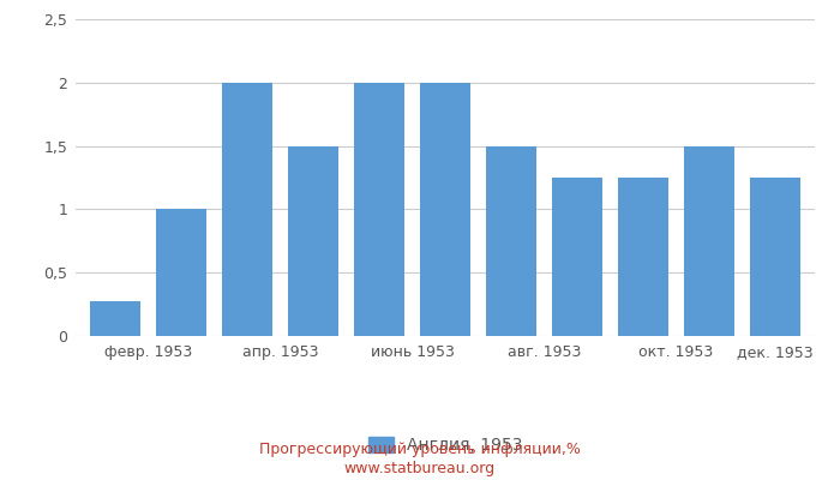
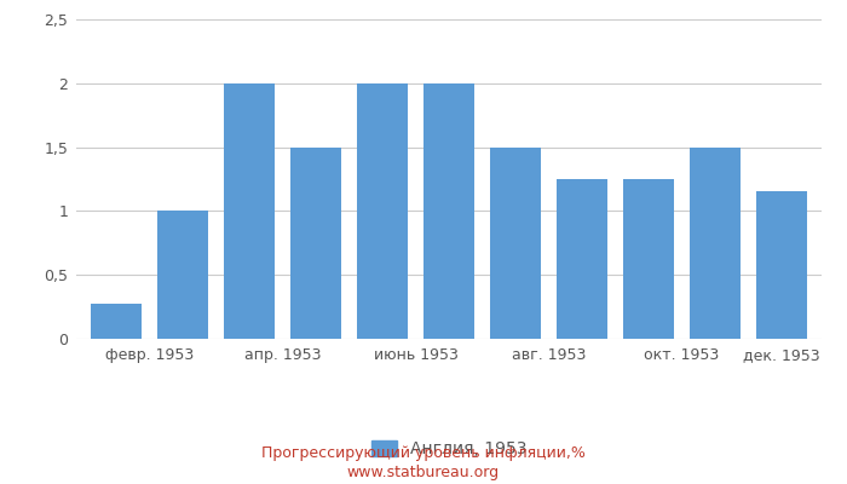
дек. 1953: 1,25 -> 1,16
